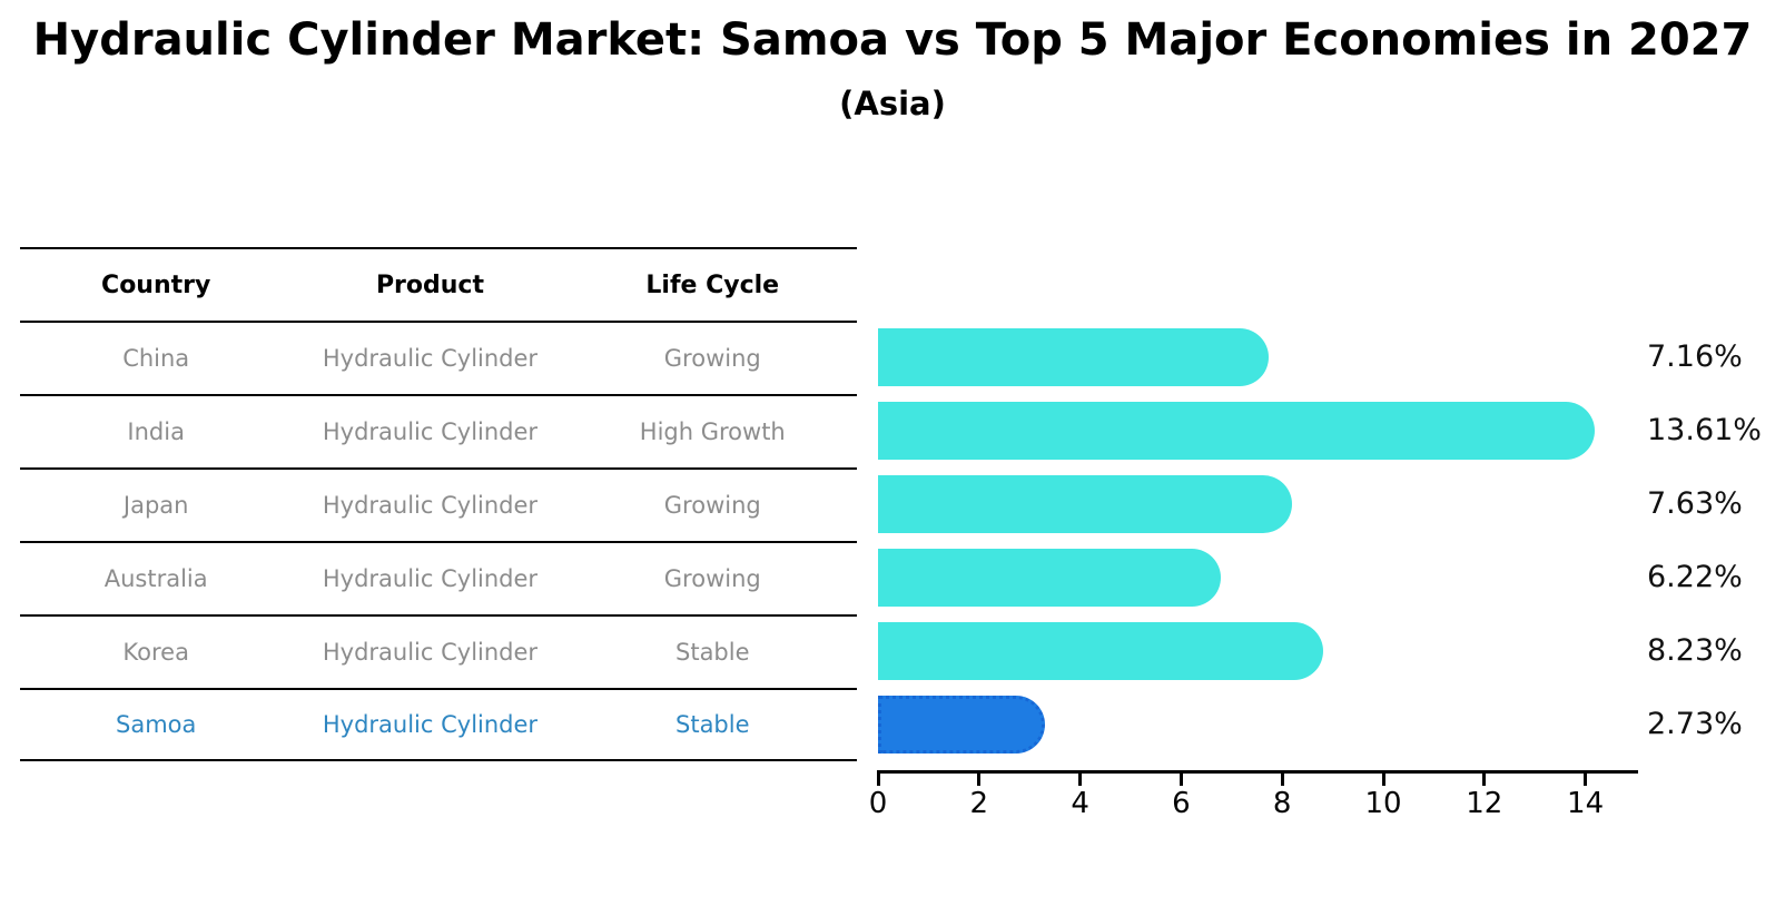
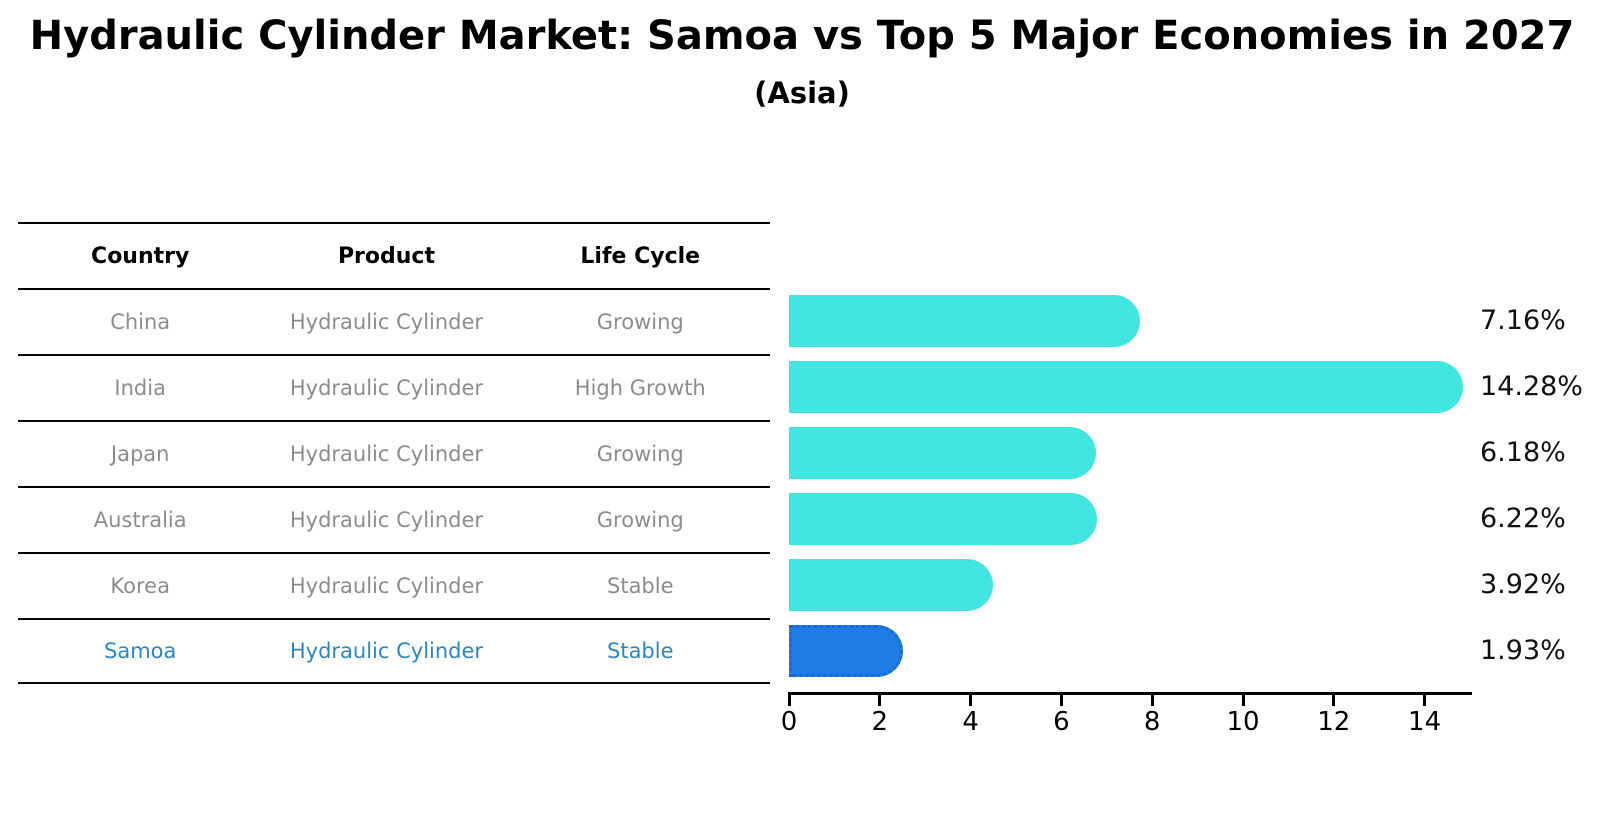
India: 13.61% -> 14.28%
Japan: 7.63% -> 6.18%
Korea: 8.23% -> 3.92%
Samoa: 2.73% -> 1.93%
